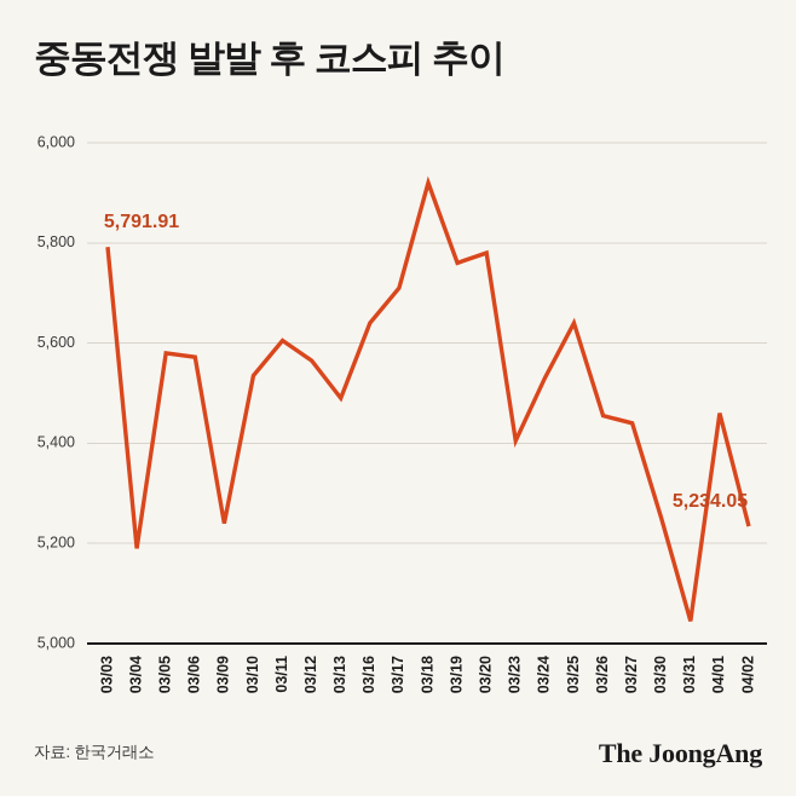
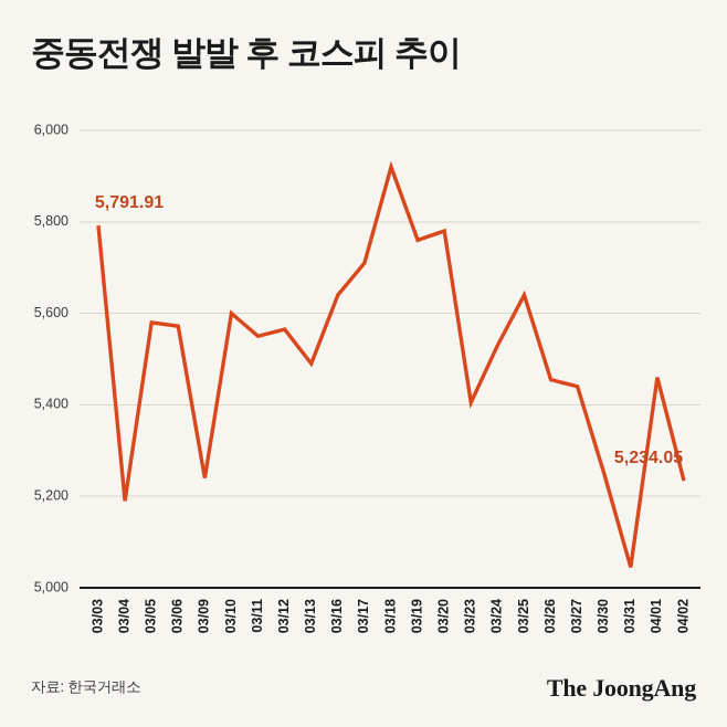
03/10: 5540 -> 5600
03/11: 5600 -> 5550
